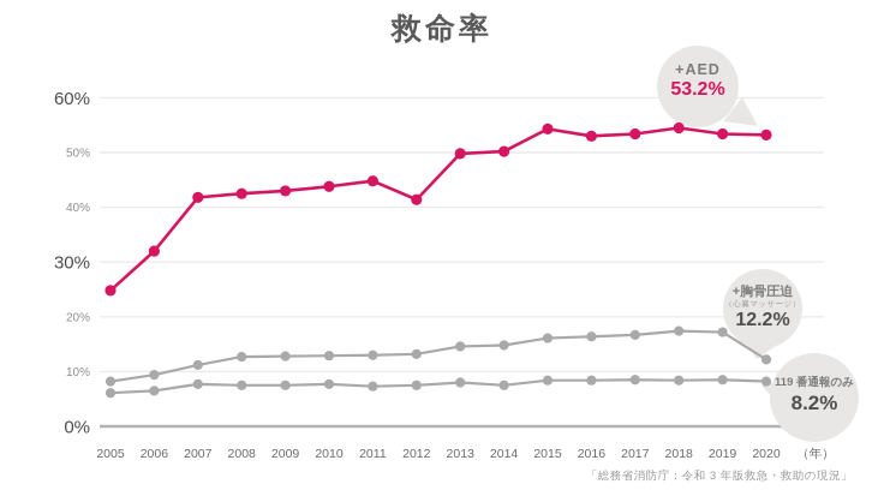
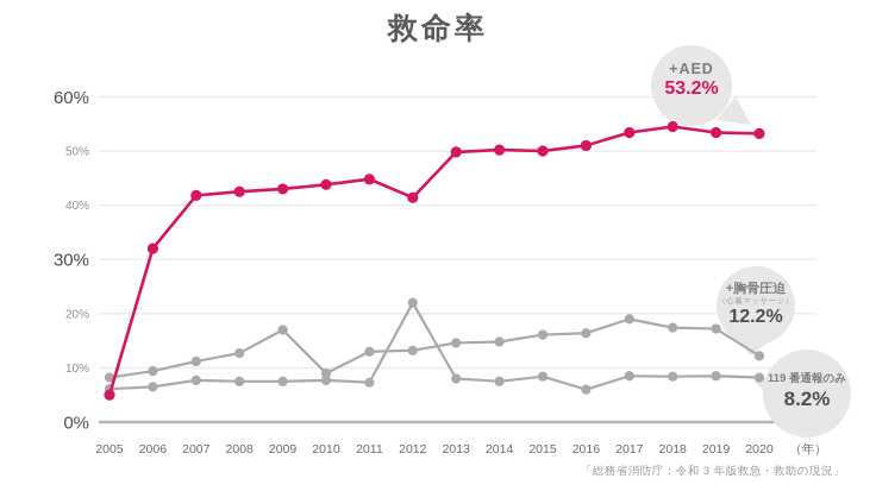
+AED/2005: 25% -> 5%
+胸骨圧迫（心臓マッサージ）/2009: 13% -> 17%
+胸骨圧迫（心臓マッサージ）/2010: 13% -> 9%
119番通報のみ/2012: 8% -> 22%
+AED/2015: 54% -> 50%
+AED/2016: 53% -> 51%
119番通報のみ/2016: 8% -> 6%
+胸骨圧迫（心臓マッサージ）/2017: 17% -> 19%
